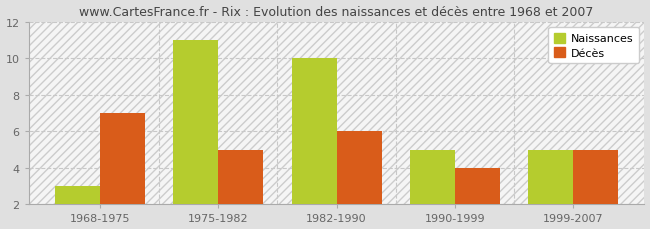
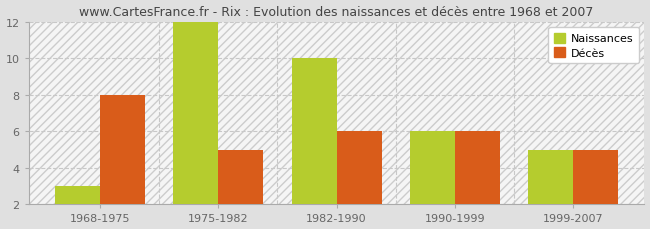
Décès/1968-1975: 7 -> 8
Naissances/1975-1982: 11 -> 12
Naissances/1990-1999: 5 -> 6
Décès/1990-1999: 4 -> 6
